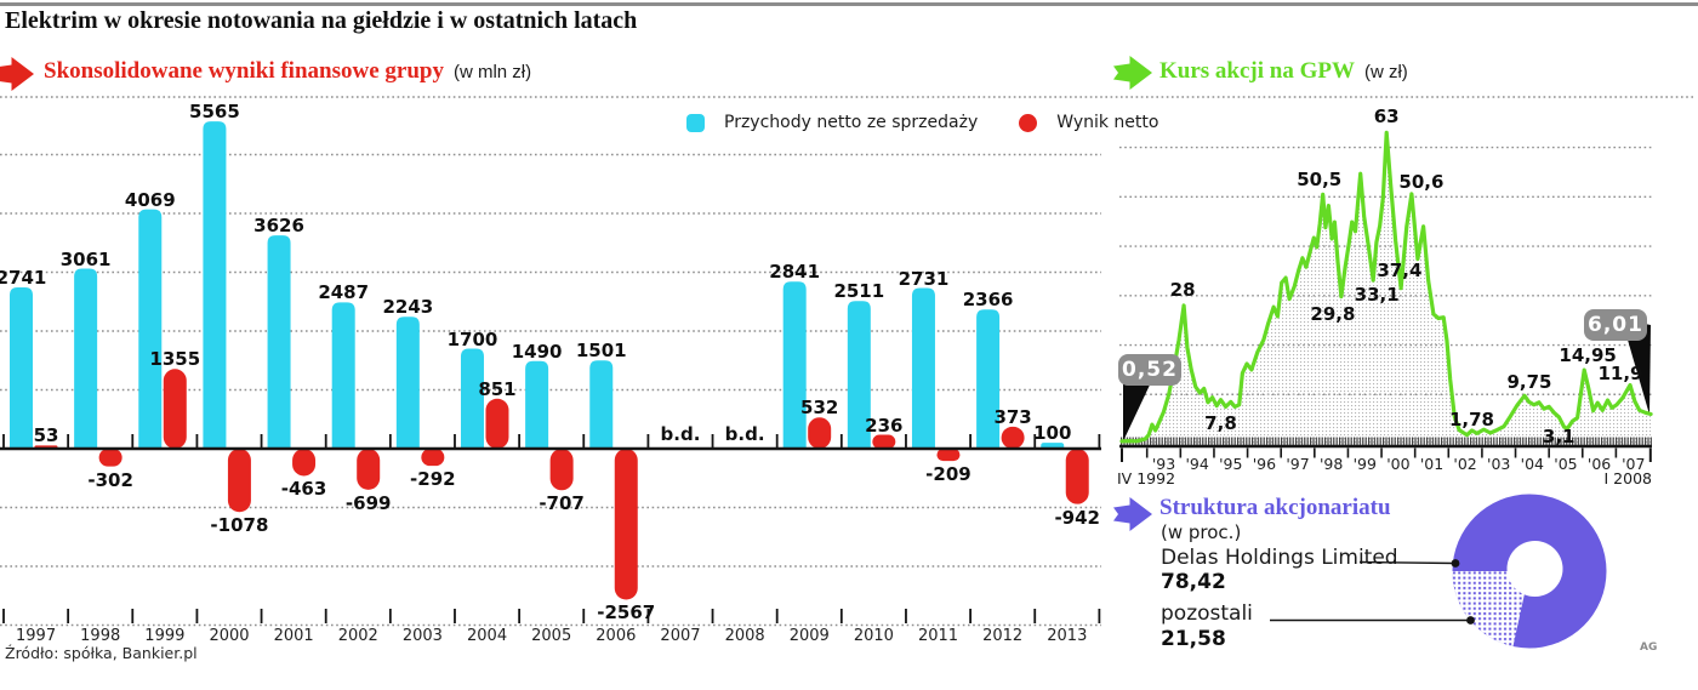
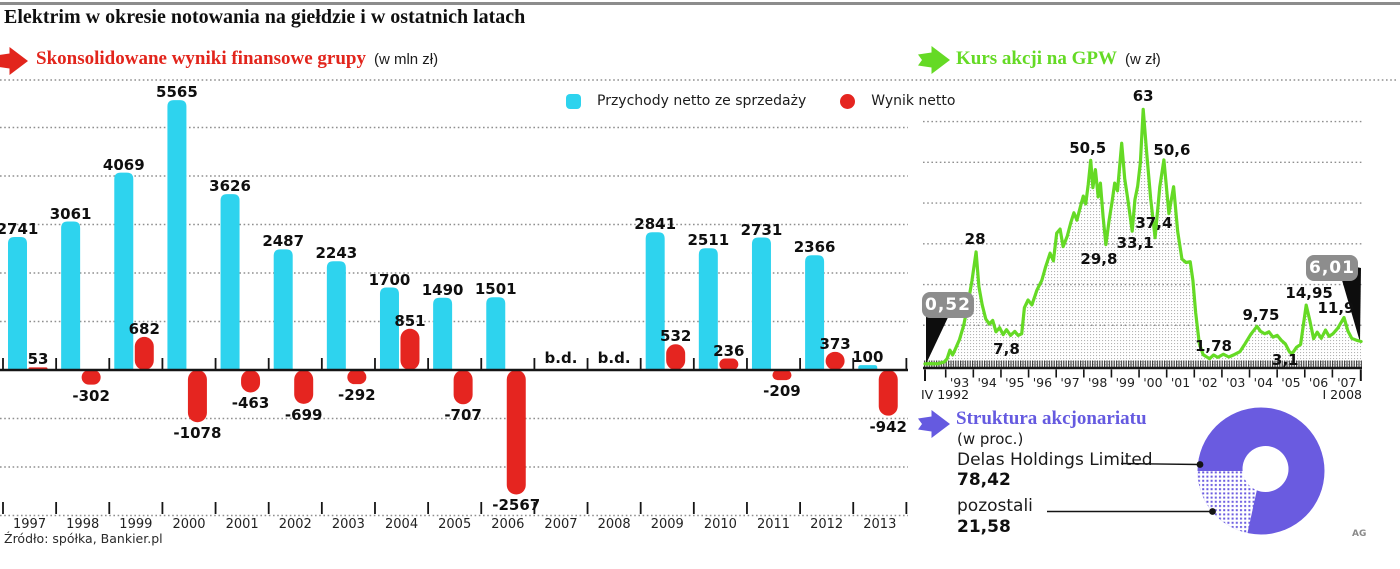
Skonsolidowane wyniki finansowe grupy/Wynik netto/1999: 1355 -> 682
